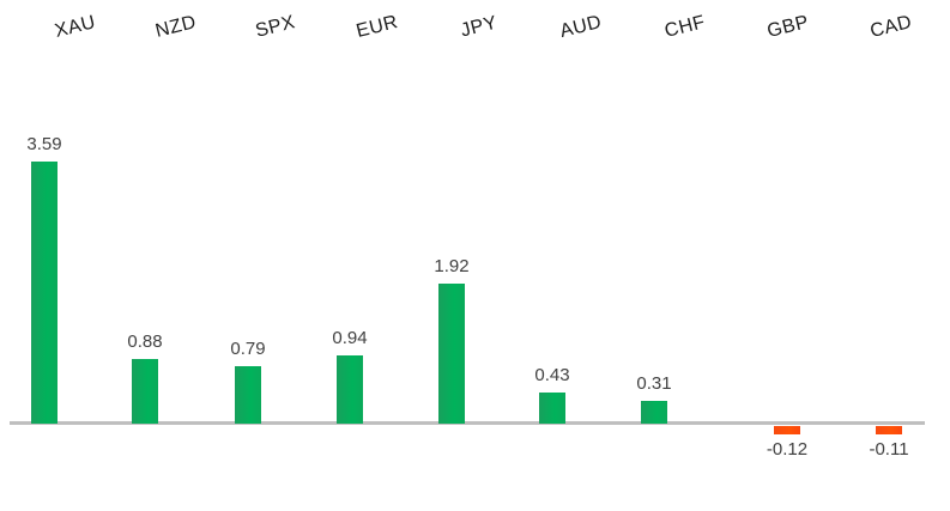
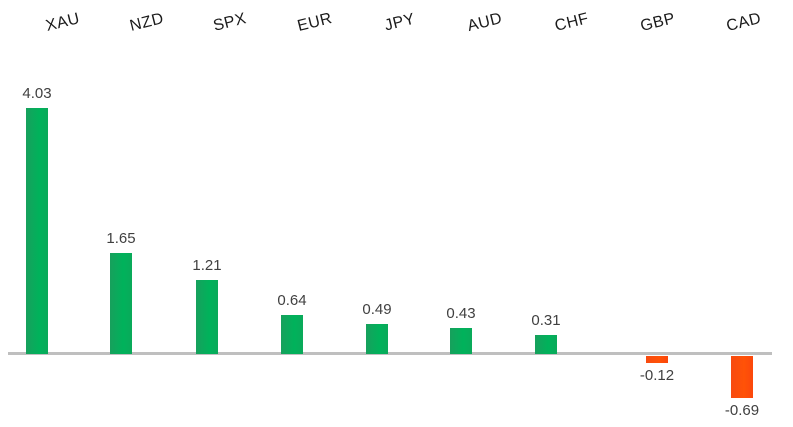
XAU: 3.59 -> 4.03
NZD: 0.88 -> 1.65
SPX: 0.79 -> 1.21
EUR: 0.94 -> 0.64
JPY: 1.92 -> 0.49
CAD: -0.11 -> -0.69
